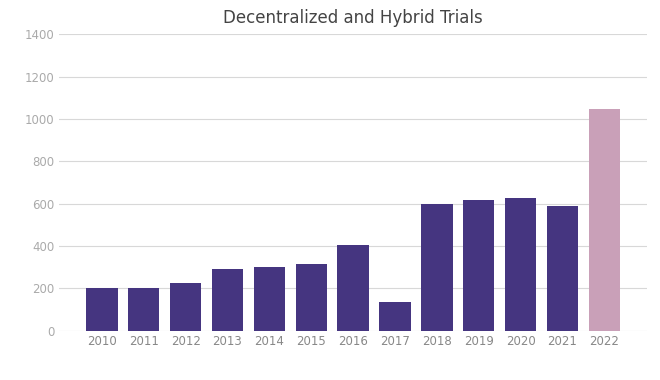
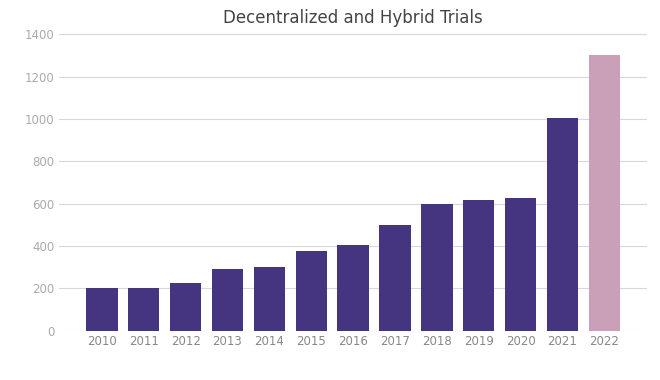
2015: 315 -> 375
2017: 135 -> 500
2021: 590 -> 1005
2022: 1045 -> 1300
